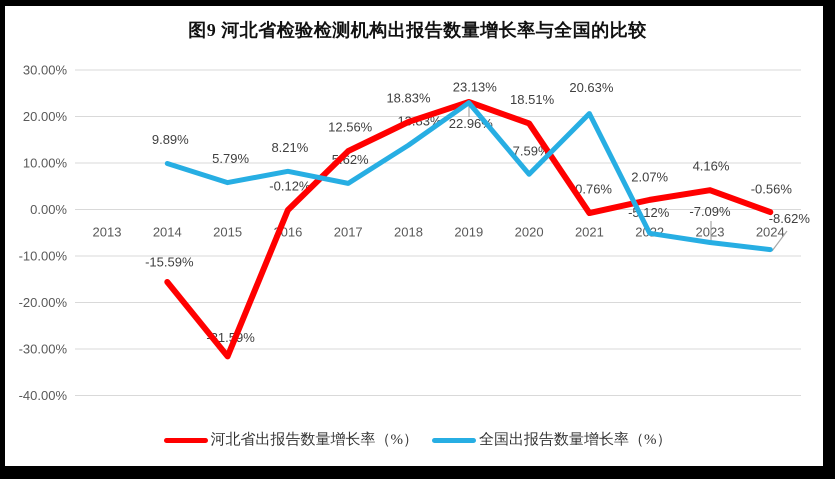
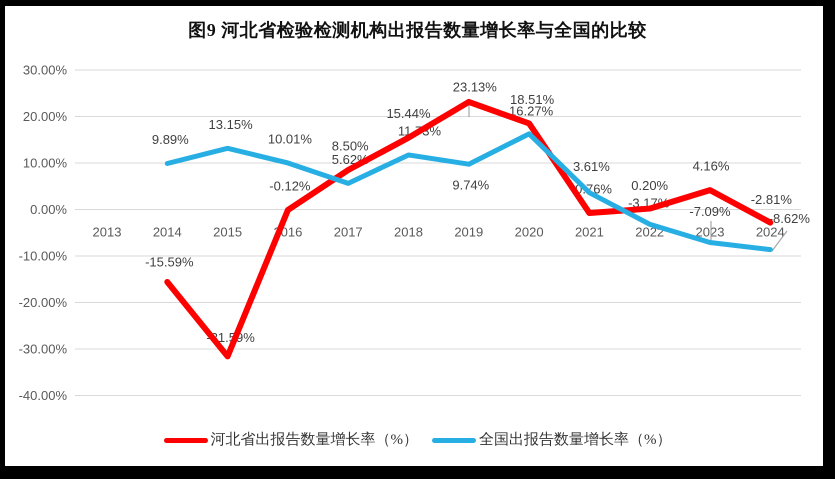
全国出报告数量增长率（%）/2015: 5.79% -> 13.15%
全国出报告数量增长率（%）/2016: 8.21% -> 10.01%
河北省出报告数量增长率（%）/2017: 12.56% -> 8.50%
河北省出报告数量增长率（%）/2018: 18.83% -> 15.44%
全国出报告数量增长率（%）/2018: 13.83% -> 11.73%
全国出报告数量增长率（%）/2019: 22.96% -> 9.74%
全国出报告数量增长率（%）/2020: 7.59% -> 16.27%
全国出报告数量增长率（%）/2021: 20.63% -> 3.61%
河北省出报告数量增长率（%）/2022: 2.07% -> 0.20%
全国出报告数量增长率（%）/2022: -5.12% -> -3.17%
河北省出报告数量增长率（%）/2024: -0.56% -> -2.81%
